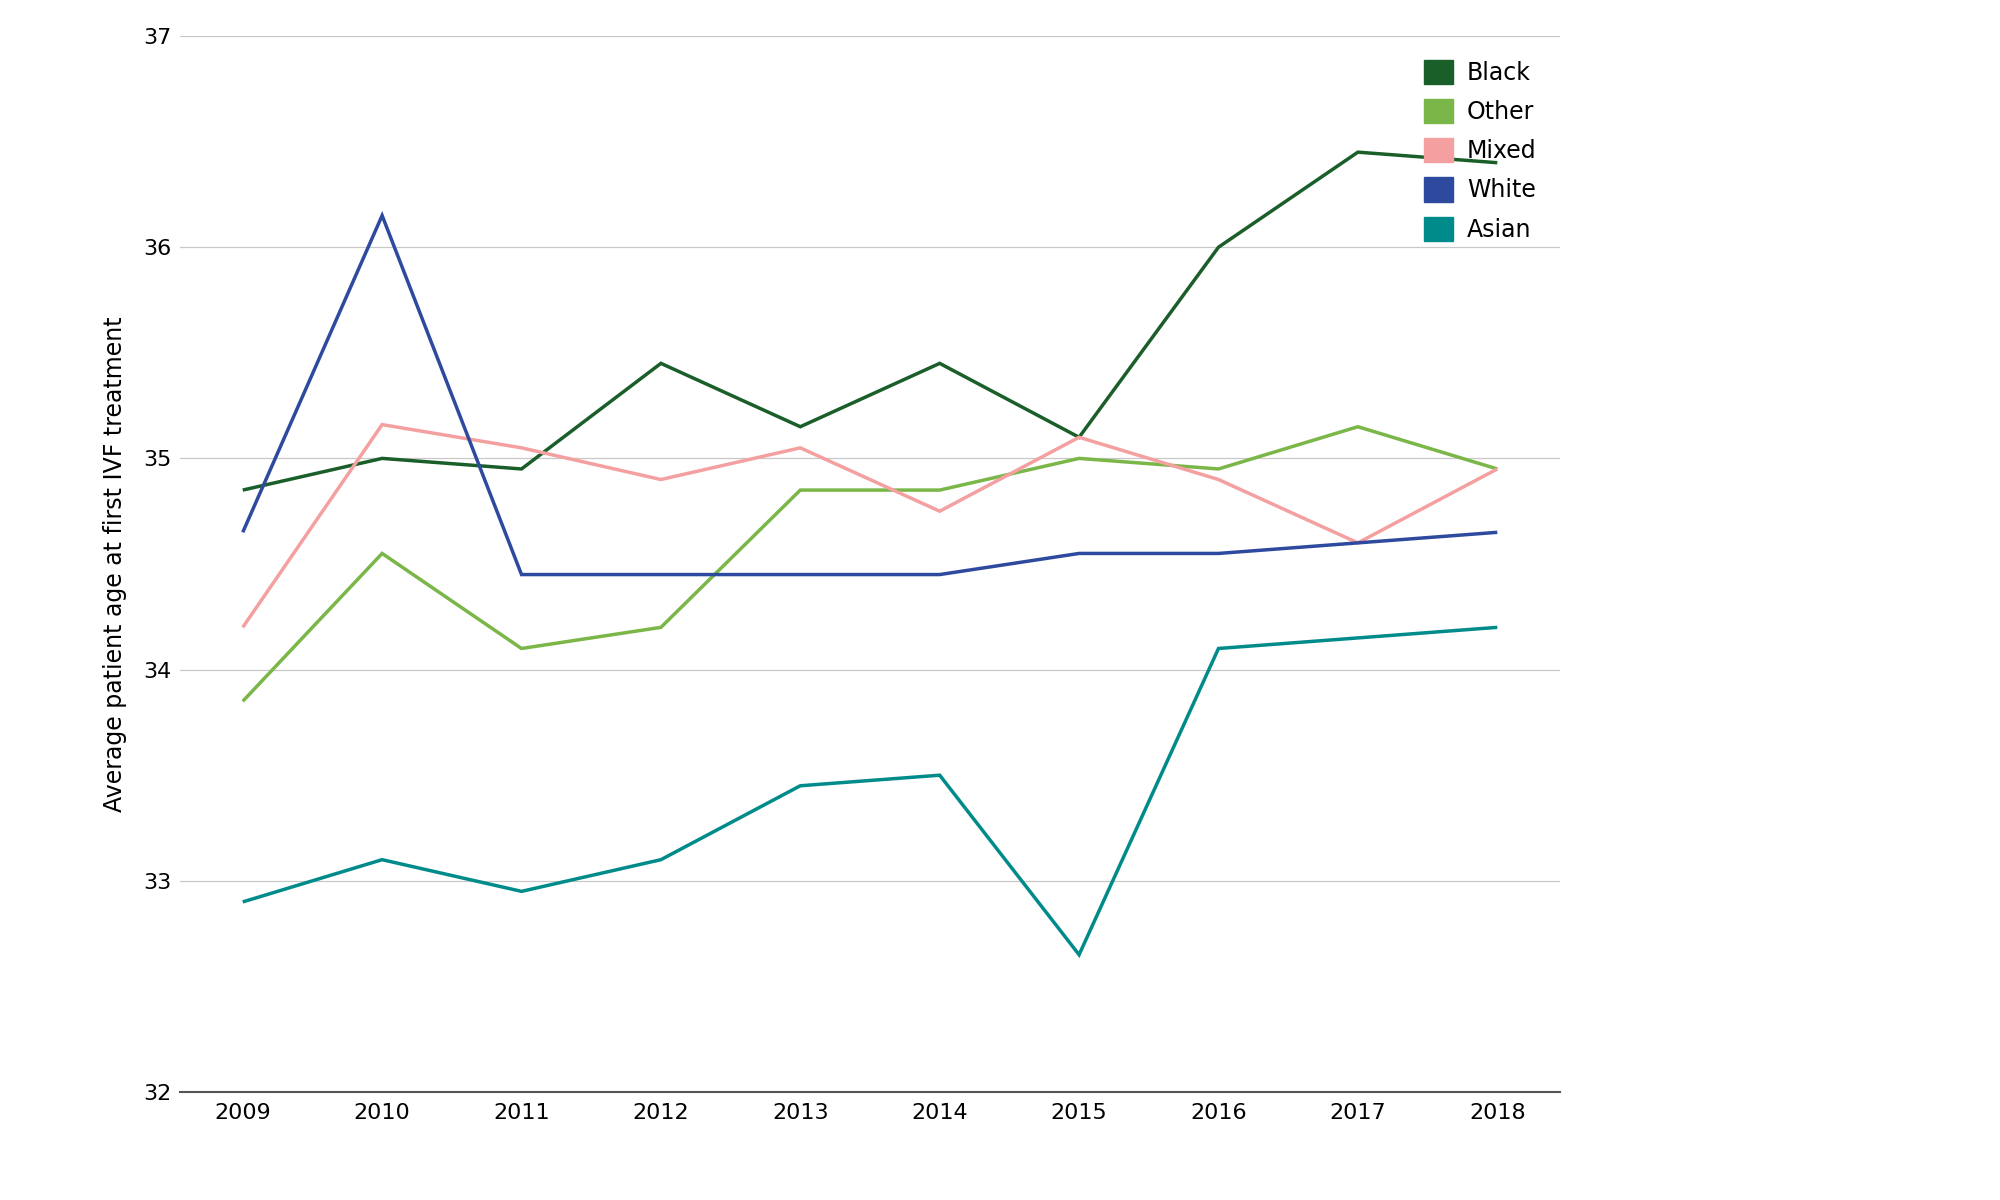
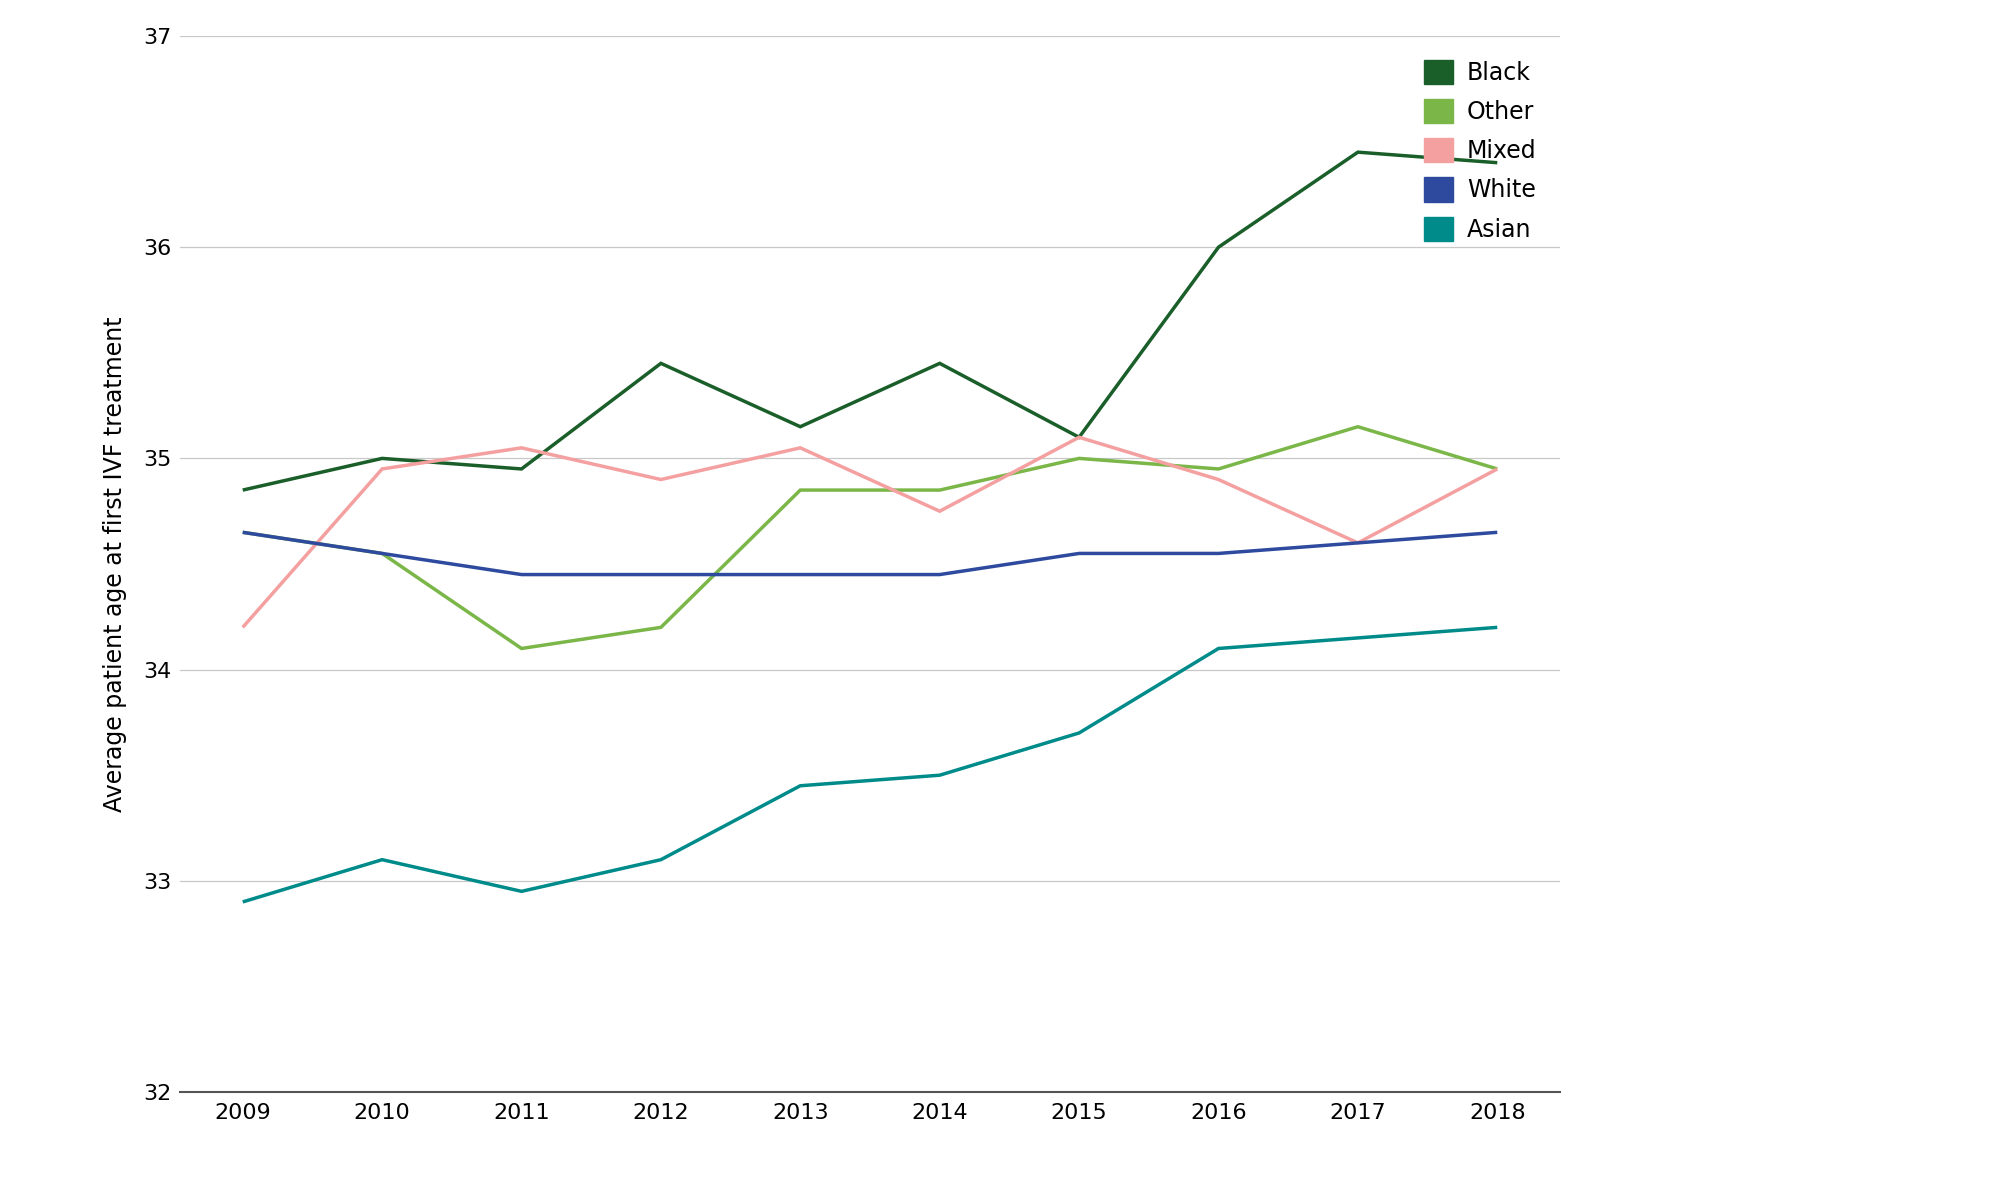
Other/2009: 33.85 -> 34.65
Mixed/2010: 35.16 -> 34.95
White/2010: 36.15 -> 34.55
Asian/2015: 32.65 -> 33.70
